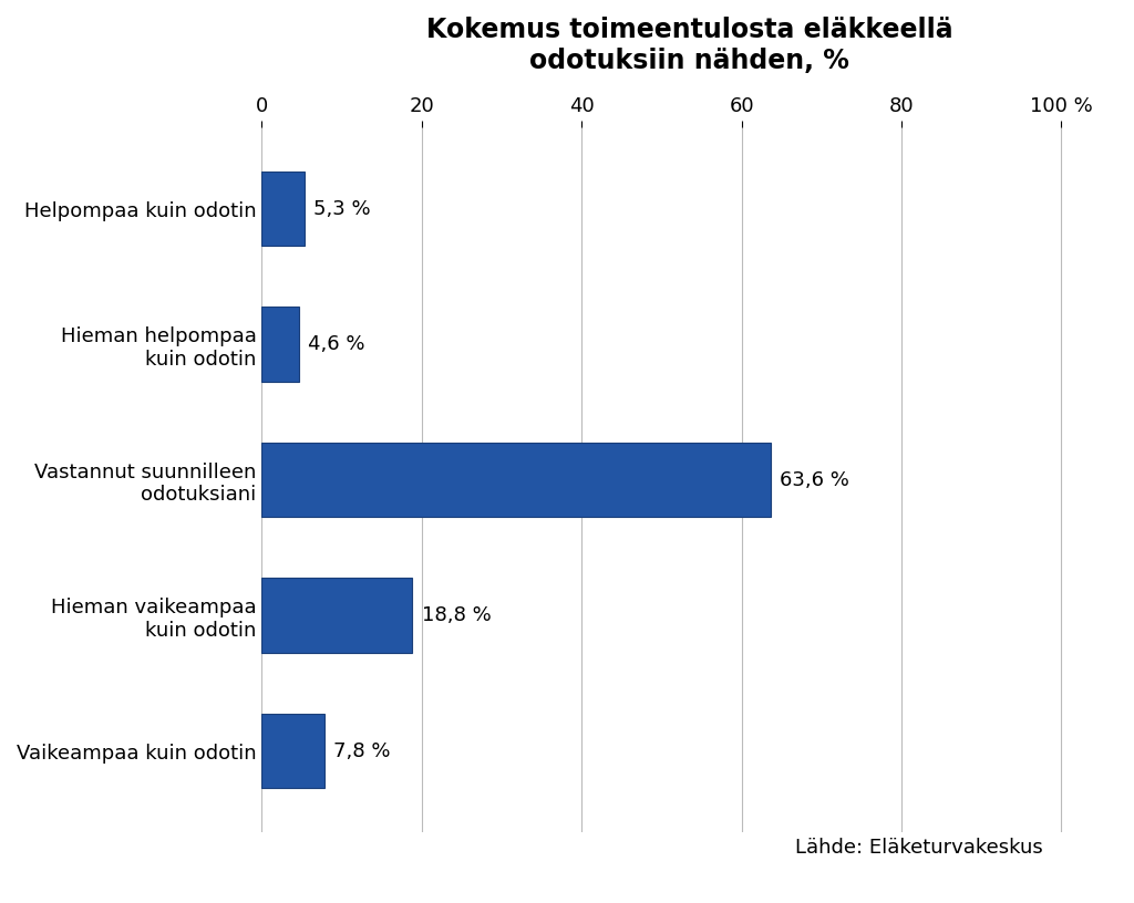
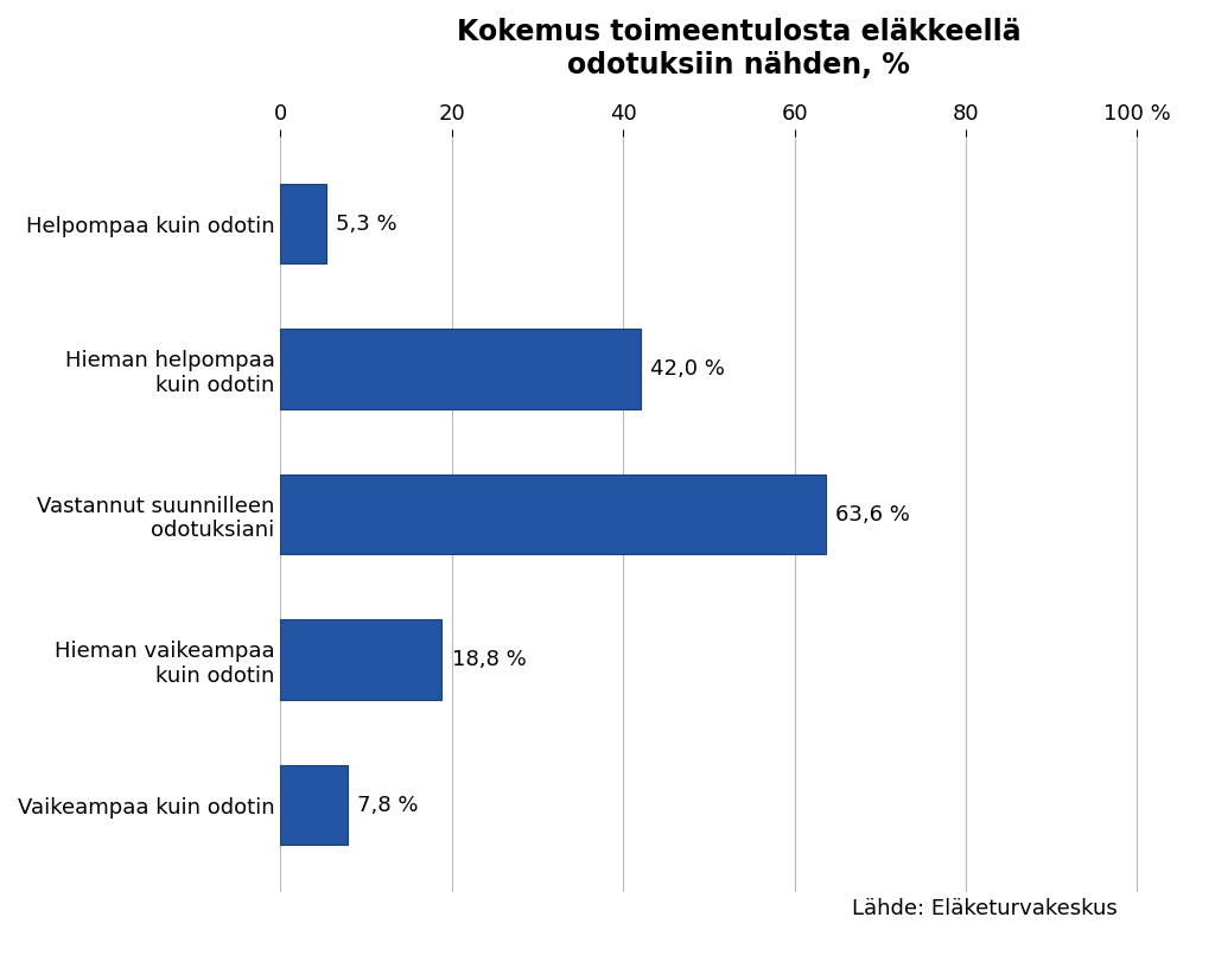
Hieman helpompaa kuin odotin: 4,6 -> 42,0
